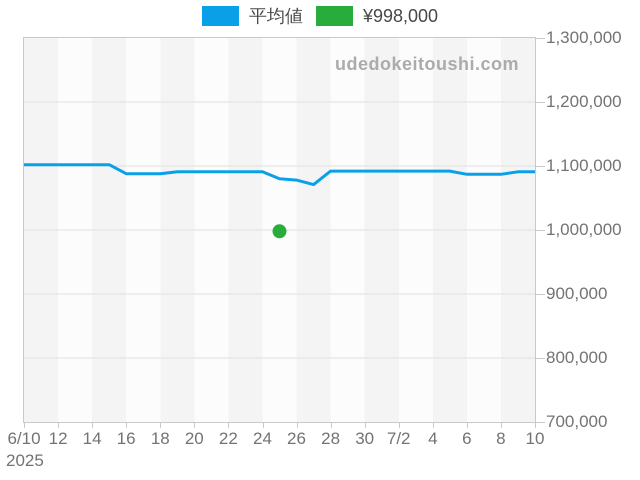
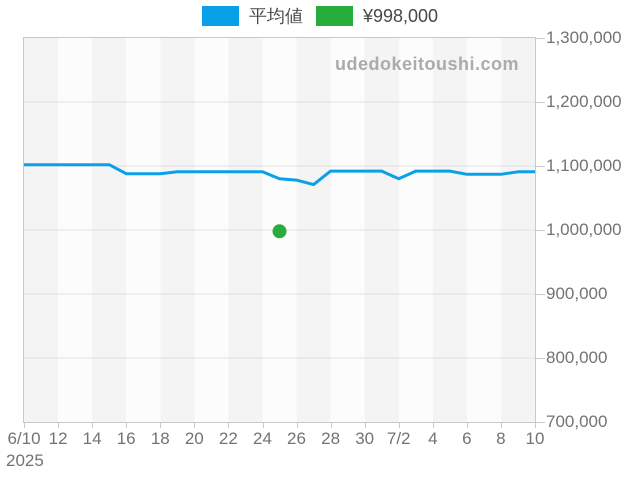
7/2: 1090000 -> 1080000
